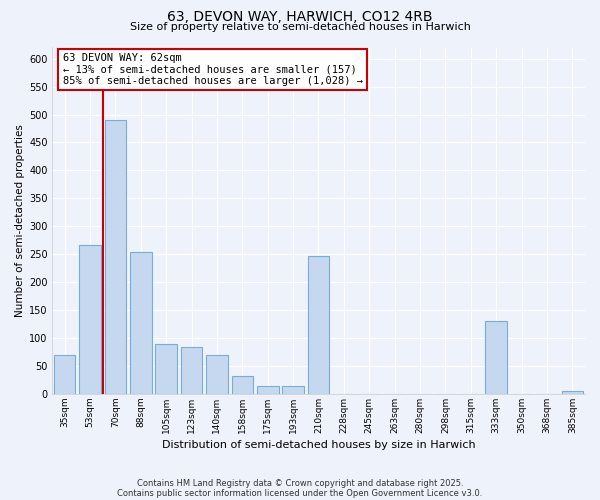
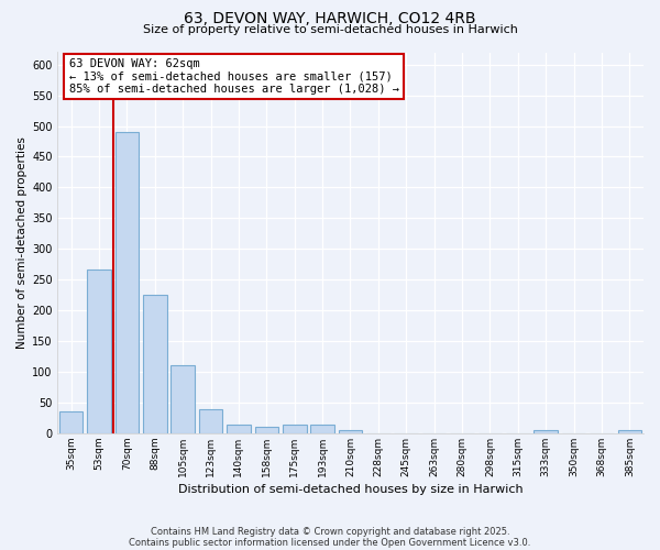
35sqm: 70 -> 35
88sqm: 254 -> 225
105sqm: 90 -> 110
123sqm: 84 -> 40
140sqm: 70 -> 15
158sqm: 32 -> 10
210sqm: 246 -> 6
333sqm: 130 -> 5
